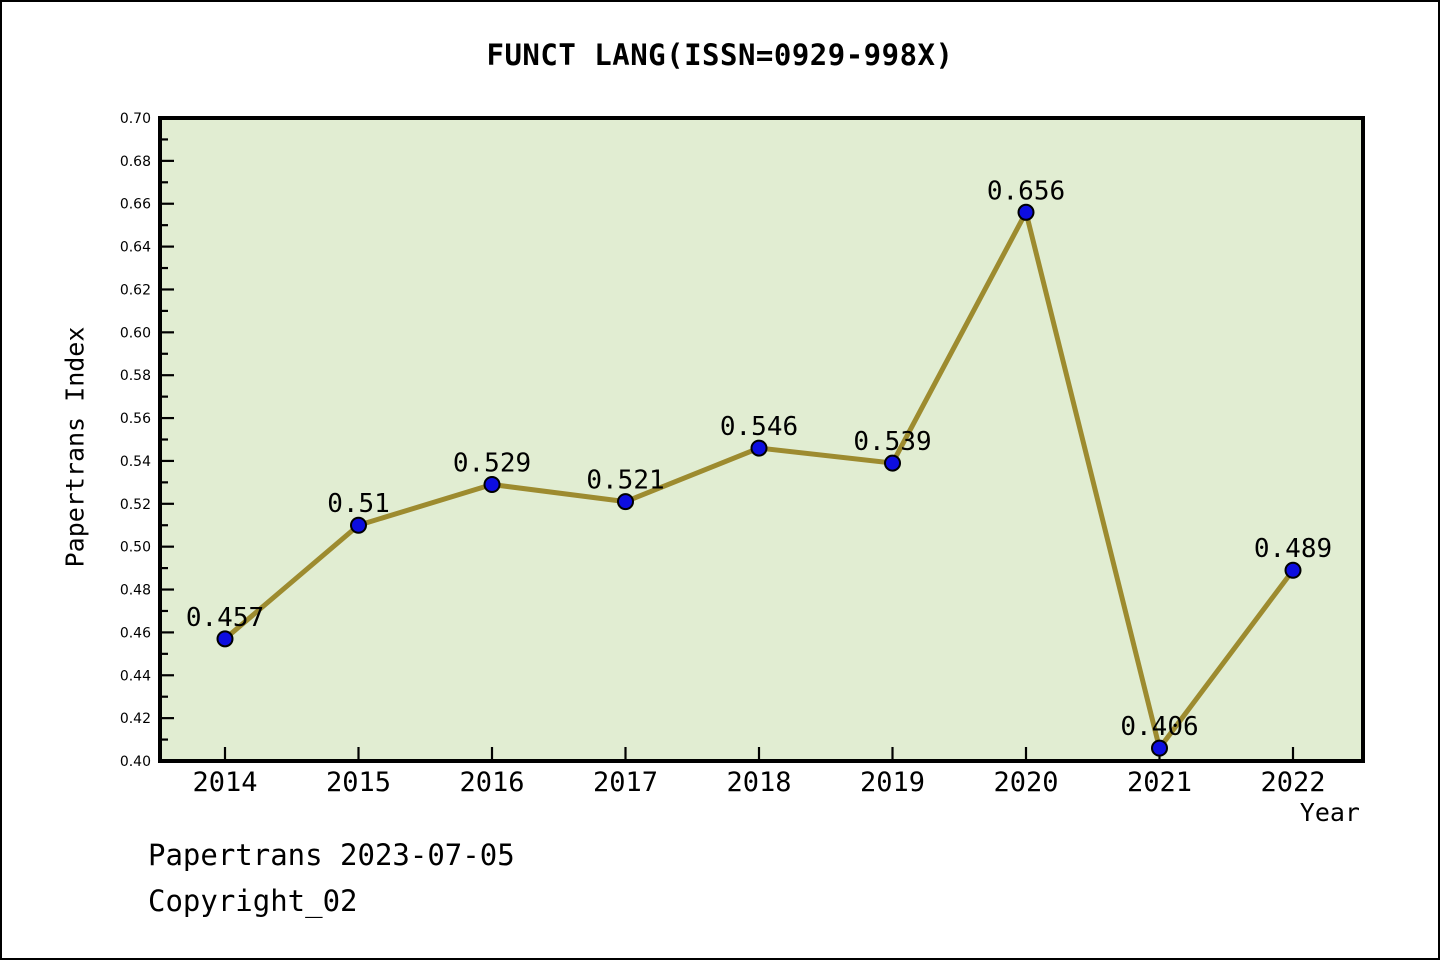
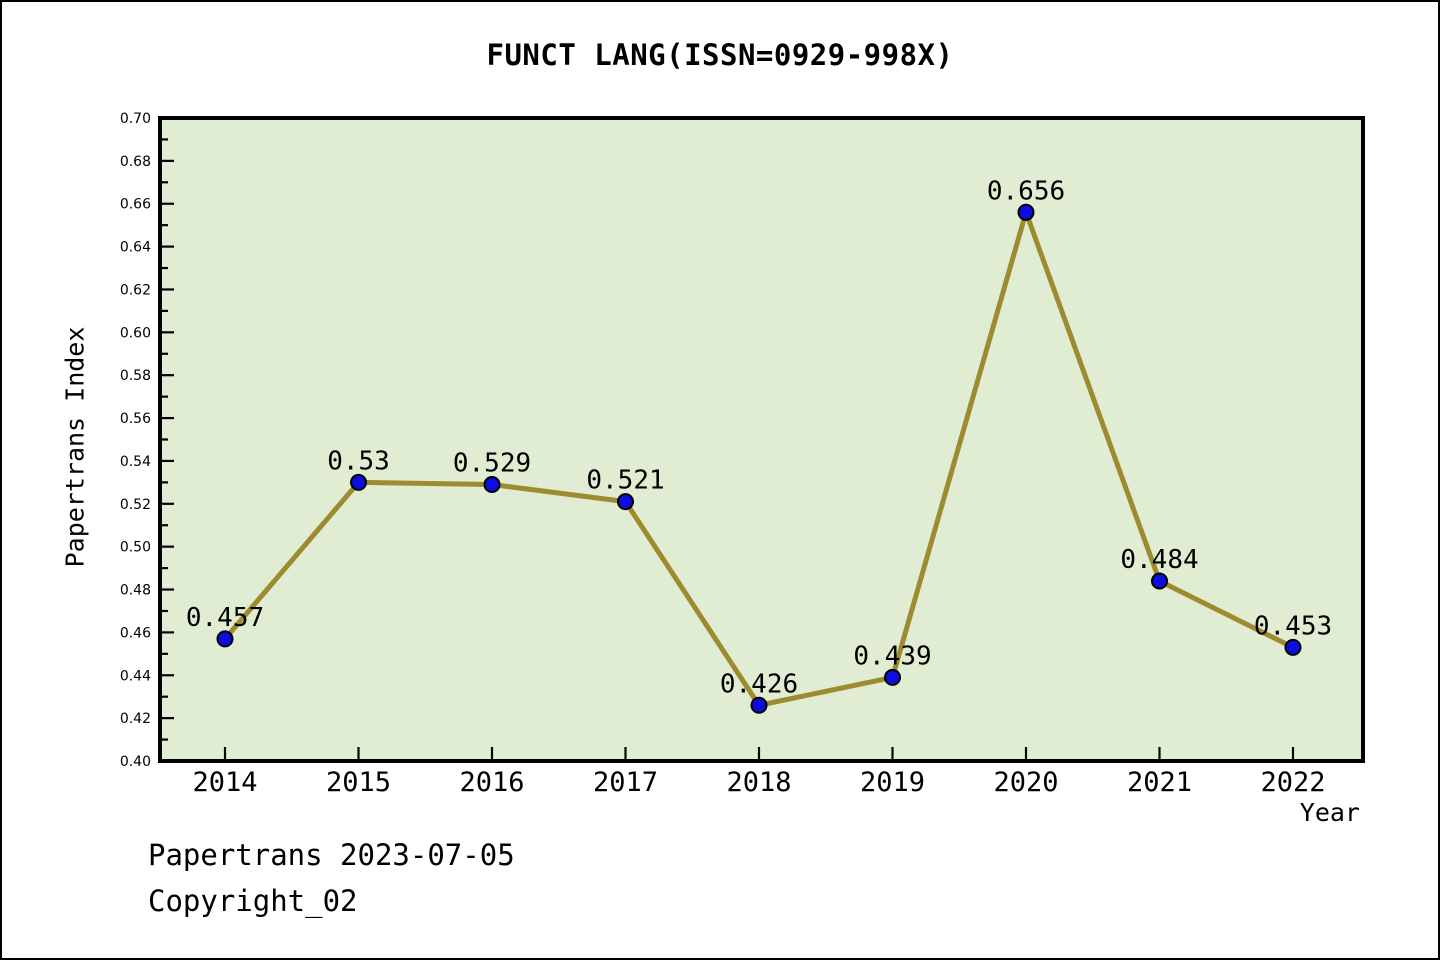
2015: 0.51 -> 0.53
2018: 0.546 -> 0.426
2019: 0.539 -> 0.439
2021: 0.406 -> 0.484
2022: 0.489 -> 0.453
